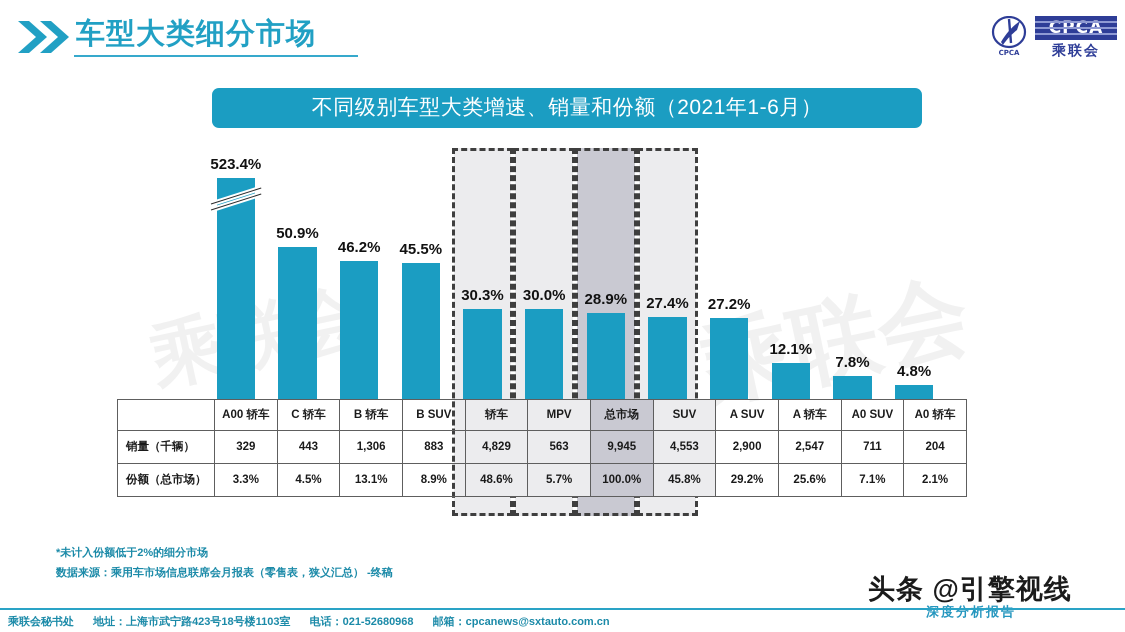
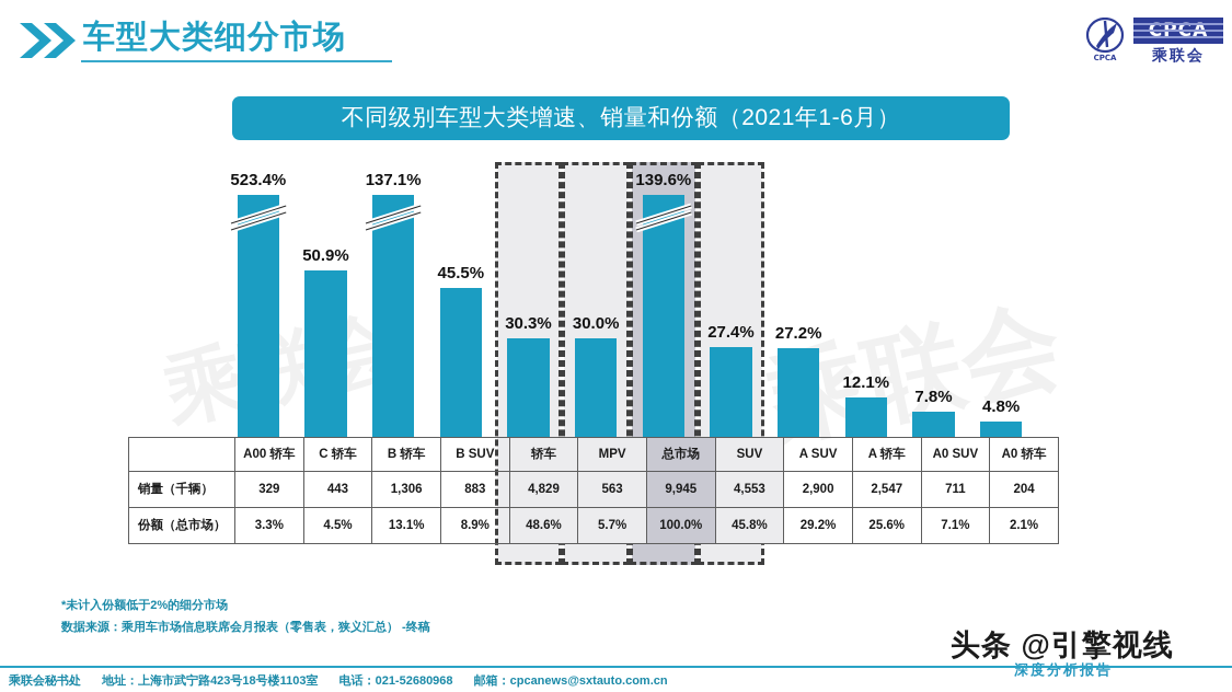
B 轿车: 46.2% -> 137.1%
总市场: 28.9% -> 139.6%
